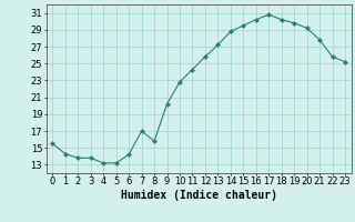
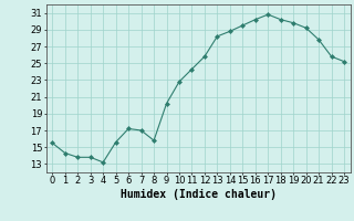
5: 13.2 -> 15.6
6: 14.2 -> 17.2
13: 27.2 -> 28.2
